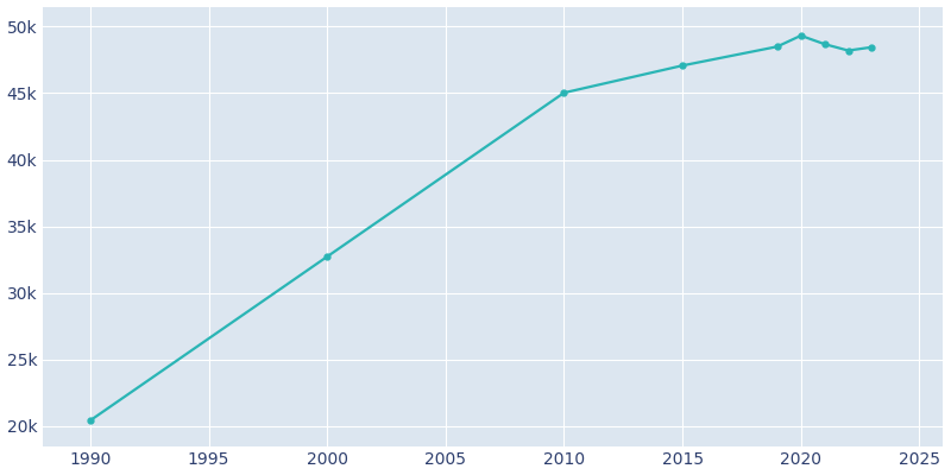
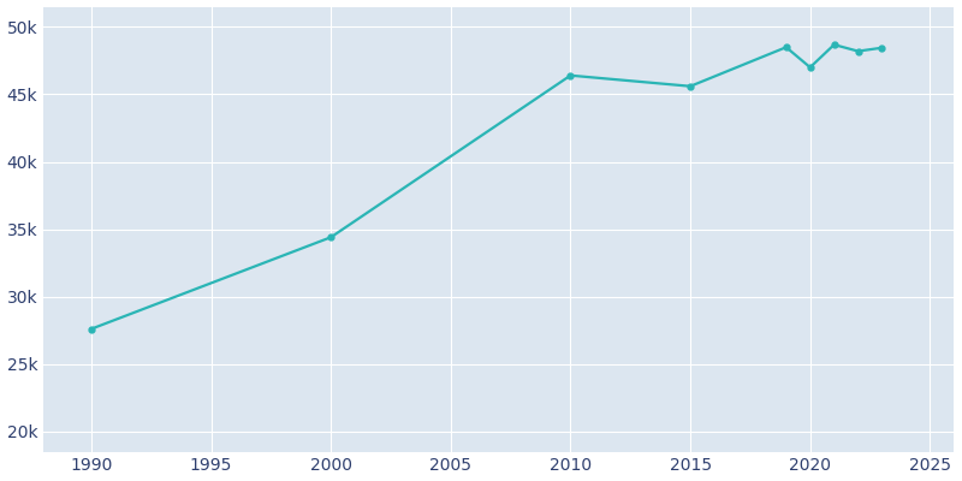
1990: 20.4k -> 27.6k
2000: 32.7k -> 34.4k
2010: 45.0k -> 46.4k
2015: 47.1k -> 45.6k
2020: 49.3k -> 47.0k
